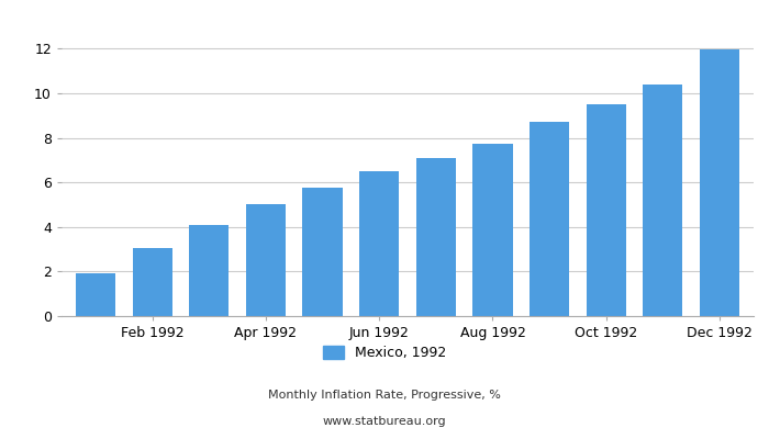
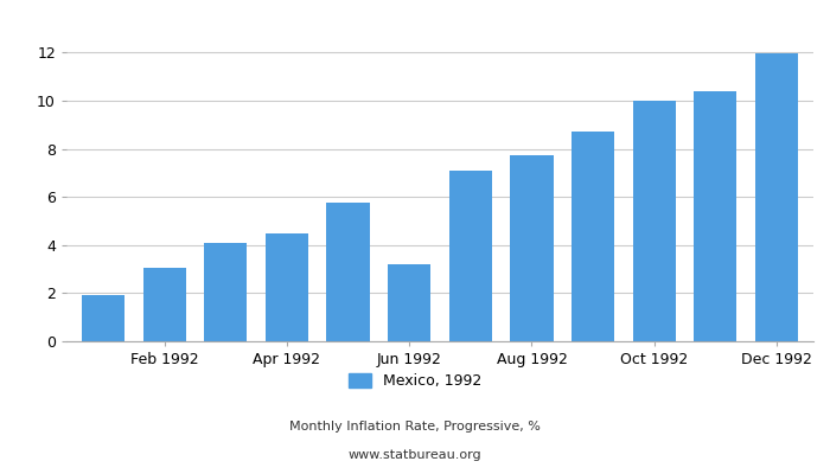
Apr 1992: 5.00 -> 4.50
Jun 1992: 6.50 -> 3.20
Oct 1992: 9.50 -> 10.00
